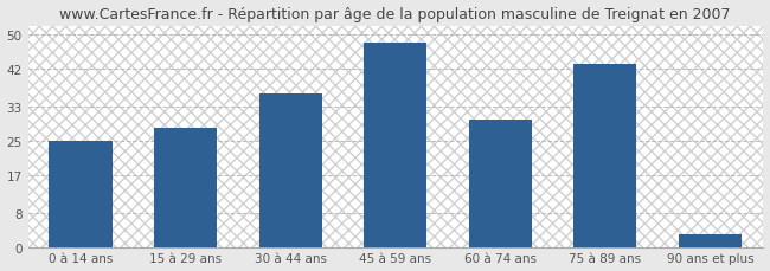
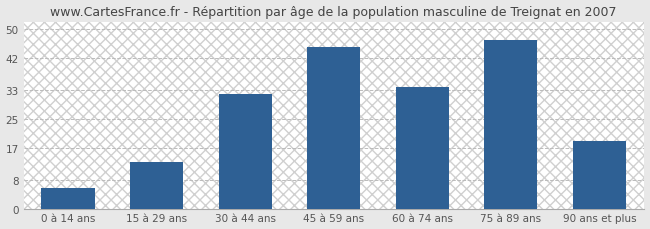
0 à 14 ans: 25 -> 6
15 à 29 ans: 28 -> 13
30 à 44 ans: 36 -> 32
45 à 59 ans: 48 -> 45
60 à 74 ans: 30 -> 34
75 à 89 ans: 43 -> 47
90 ans et plus: 3 -> 19
